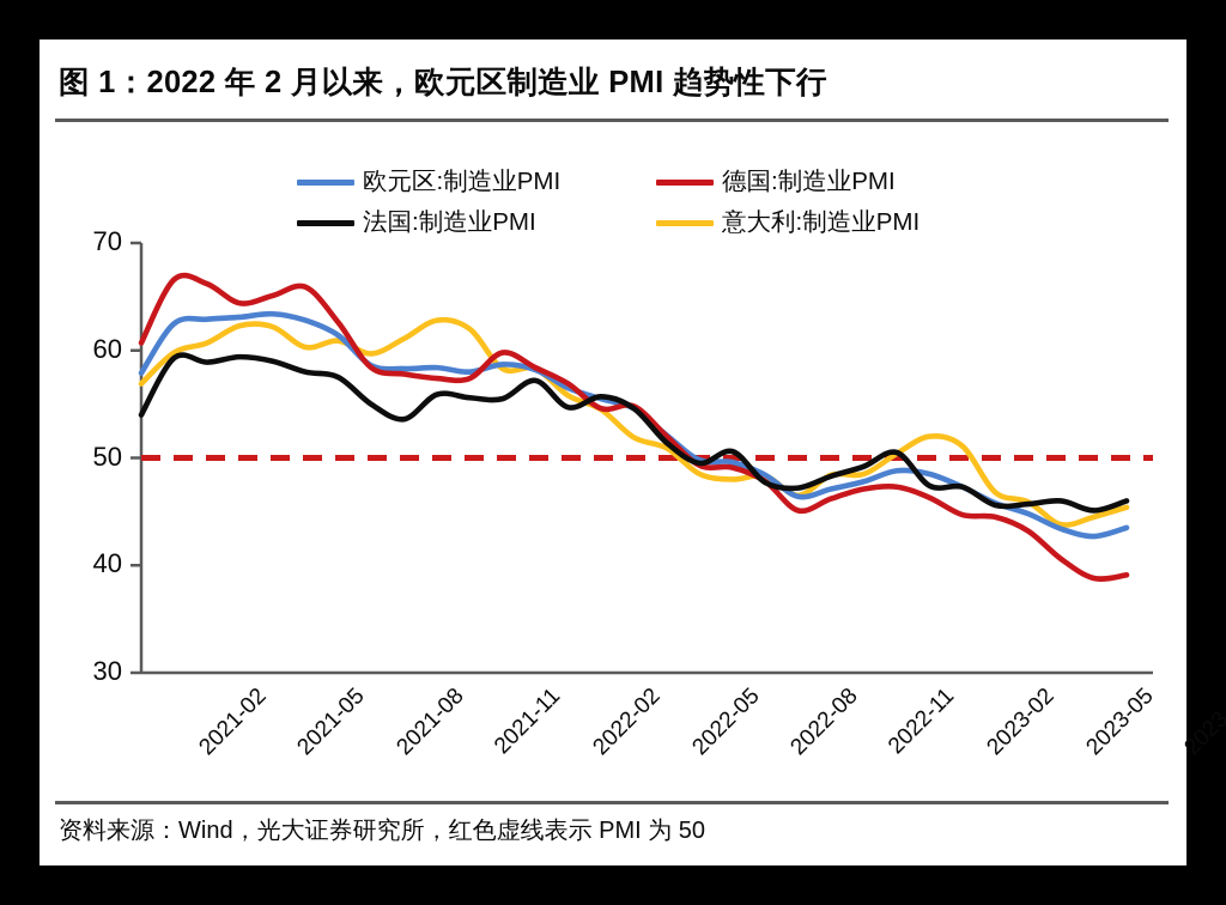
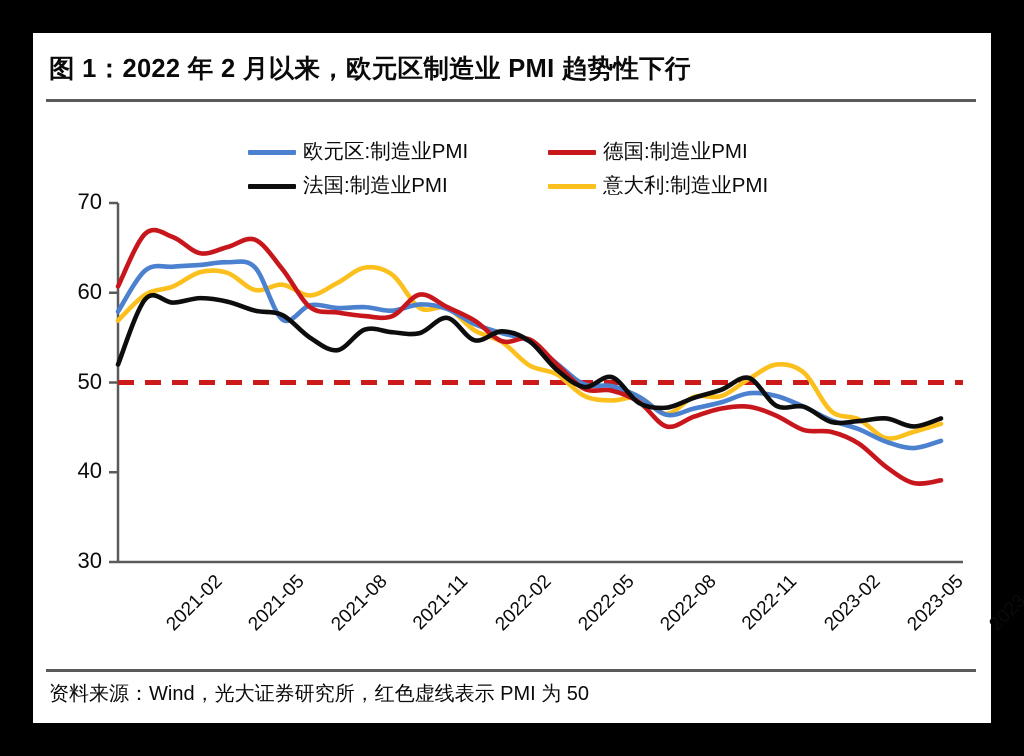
法国:制造业PMI/2021-02: 54 -> 52
欧元区:制造业PMI/2021-08: 61 -> 57
